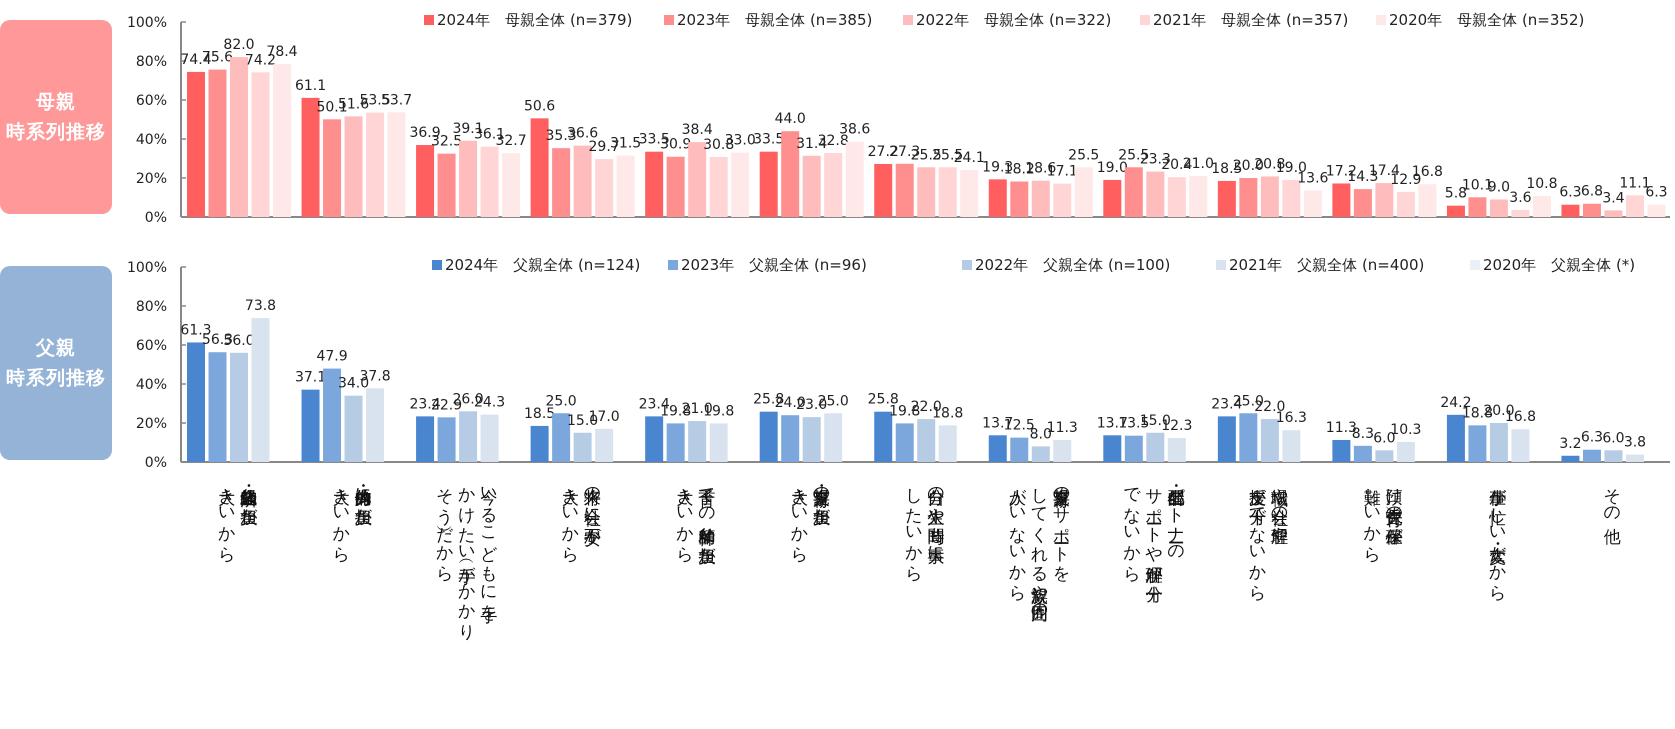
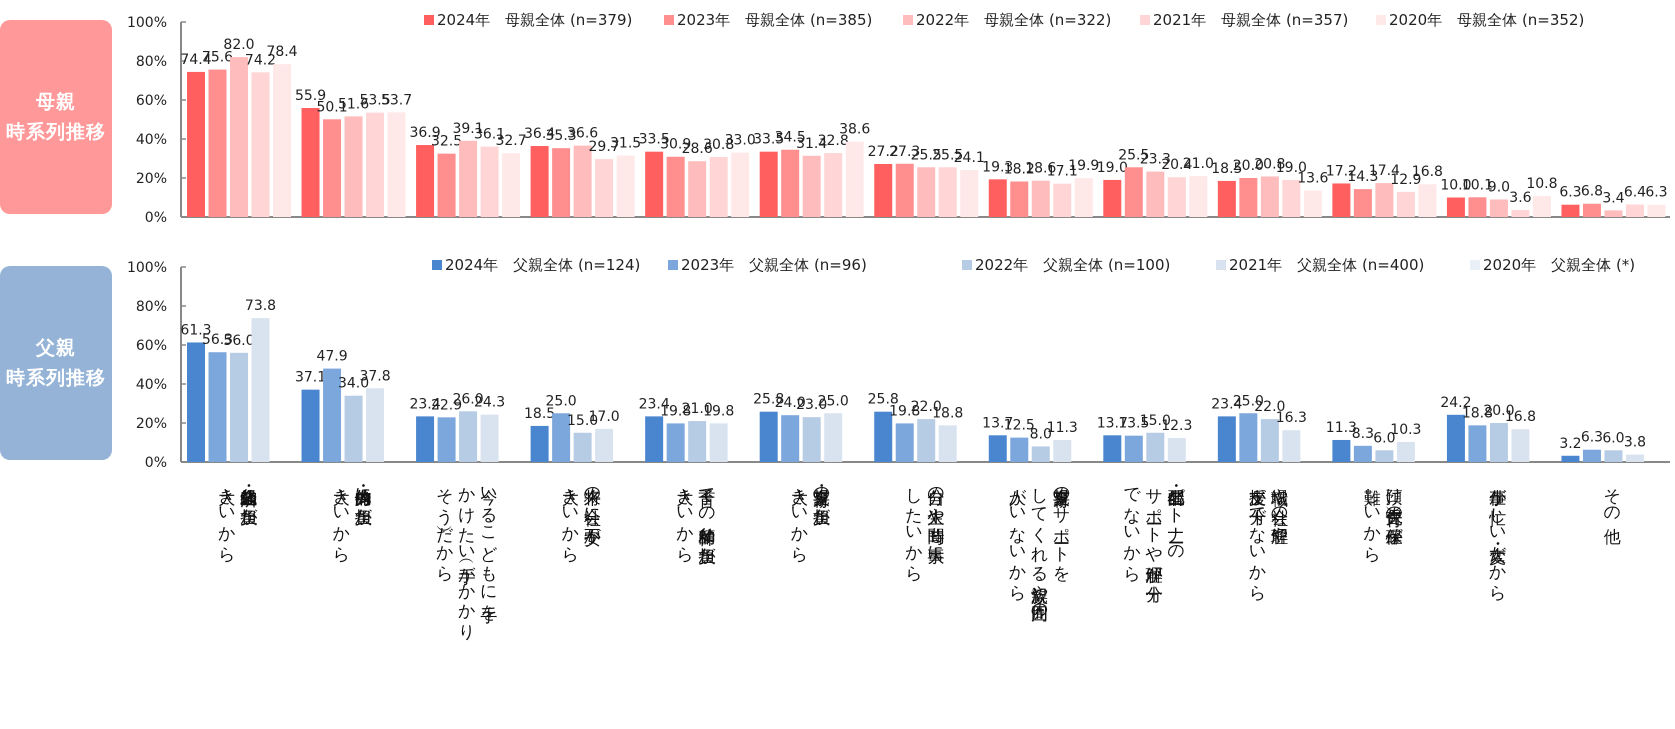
母親 時系列推移/2024年 母親全体 (n=379)/体力的・身体的に負担が 大きいから: 61.1 -> 55.9
母親 時系列推移/2024年 母親全体 (n=379)/将来の社会に不安が 大きいから: 50.6 -> 36.4
母親 時系列推移/2022年 母親全体 (n=322)/子育ての精神的な負担が 大きいから: 38.4 -> 28.6
母親 時系列推移/2023年 母親全体 (n=385)/家事・育児の負担が 大きいから: 44.0 -> 34.5
母親 時系列推移/2020年 母親全体 (n=352)/家事育児のサポートを してくれる親族や周囲の 人がいないから: 25.5 -> 19.9
母親 時系列推移/2024年 母親全体 (n=379)/仕事が忙しい・大変だから: 5.8 -> 10.0
母親 時系列推移/2021年 母親全体 (n=357)/その他: 11.1 -> 6.4
